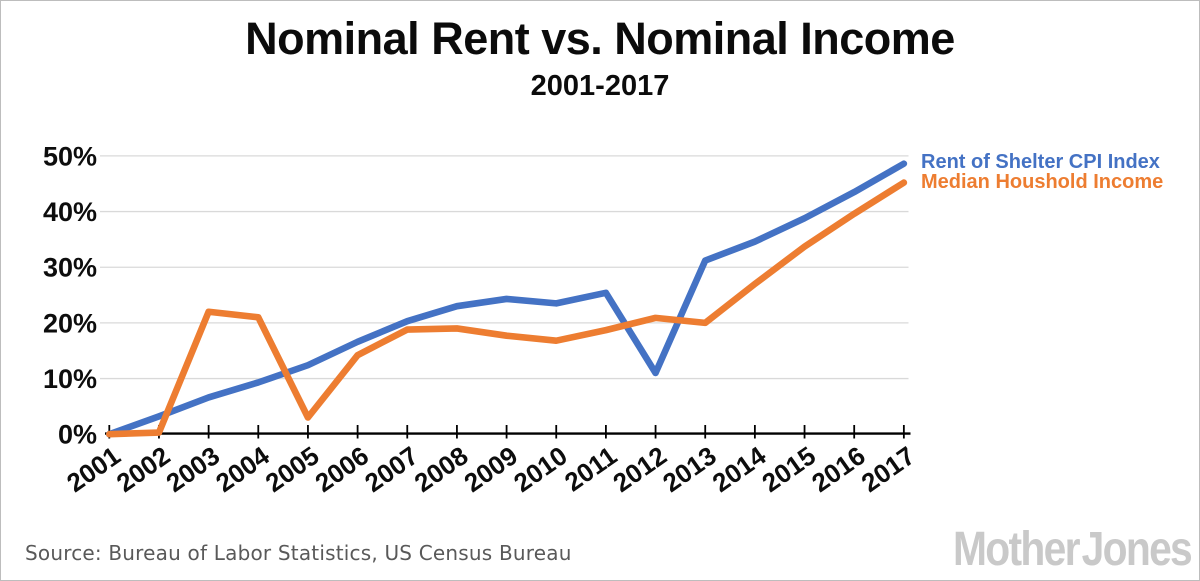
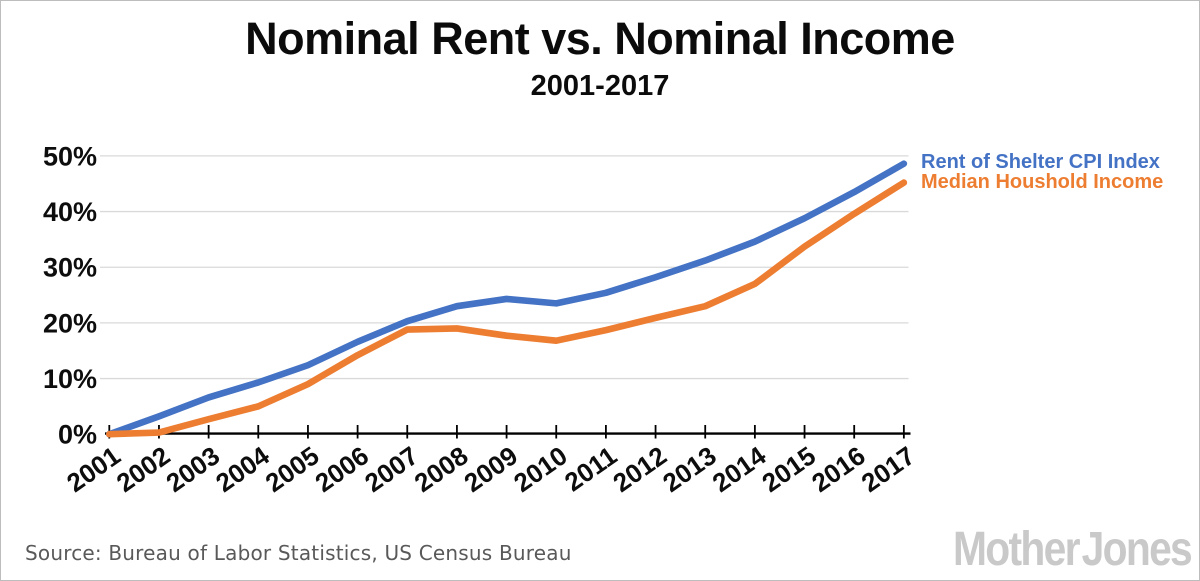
Median Houshold Income/2003: 22% -> 3%
Median Houshold Income/2004: 21% -> 5%
Median Houshold Income/2005: 3% -> 9%
Rent of Shelter CPI Index/2012: 11% -> 28%
Median Houshold Income/2013: 20% -> 23%
